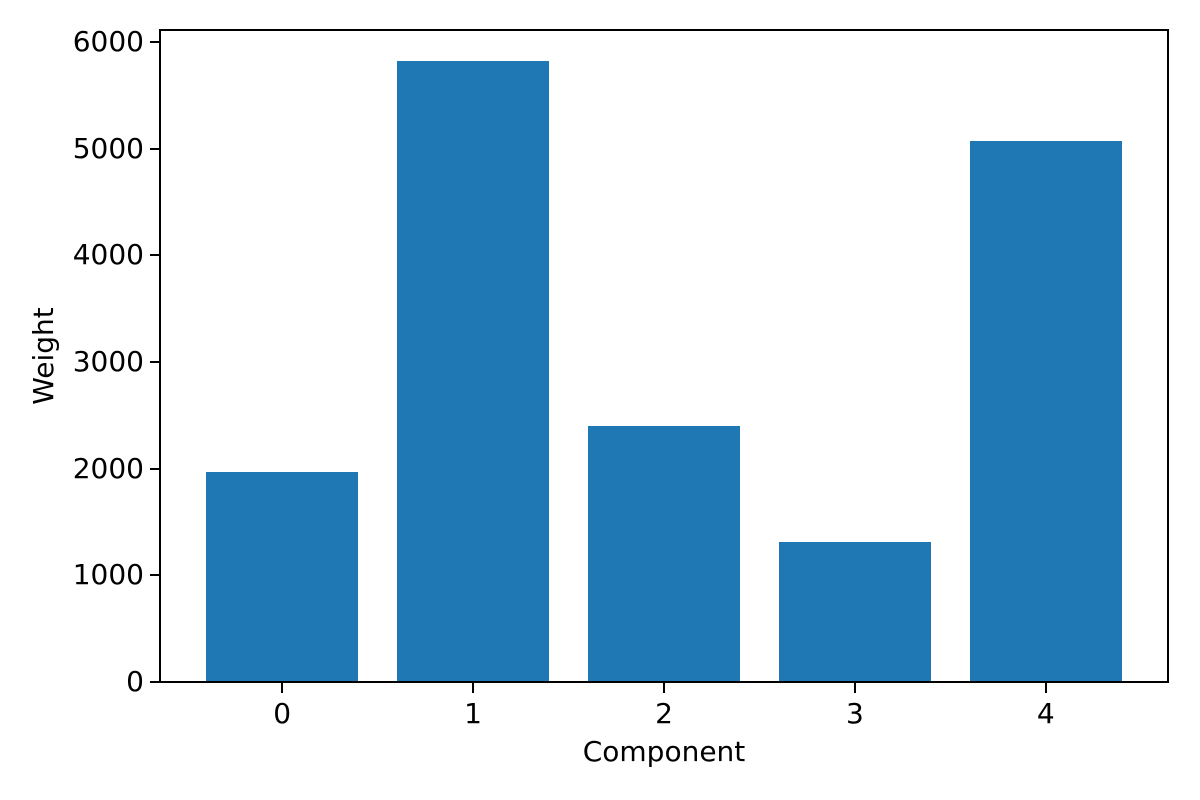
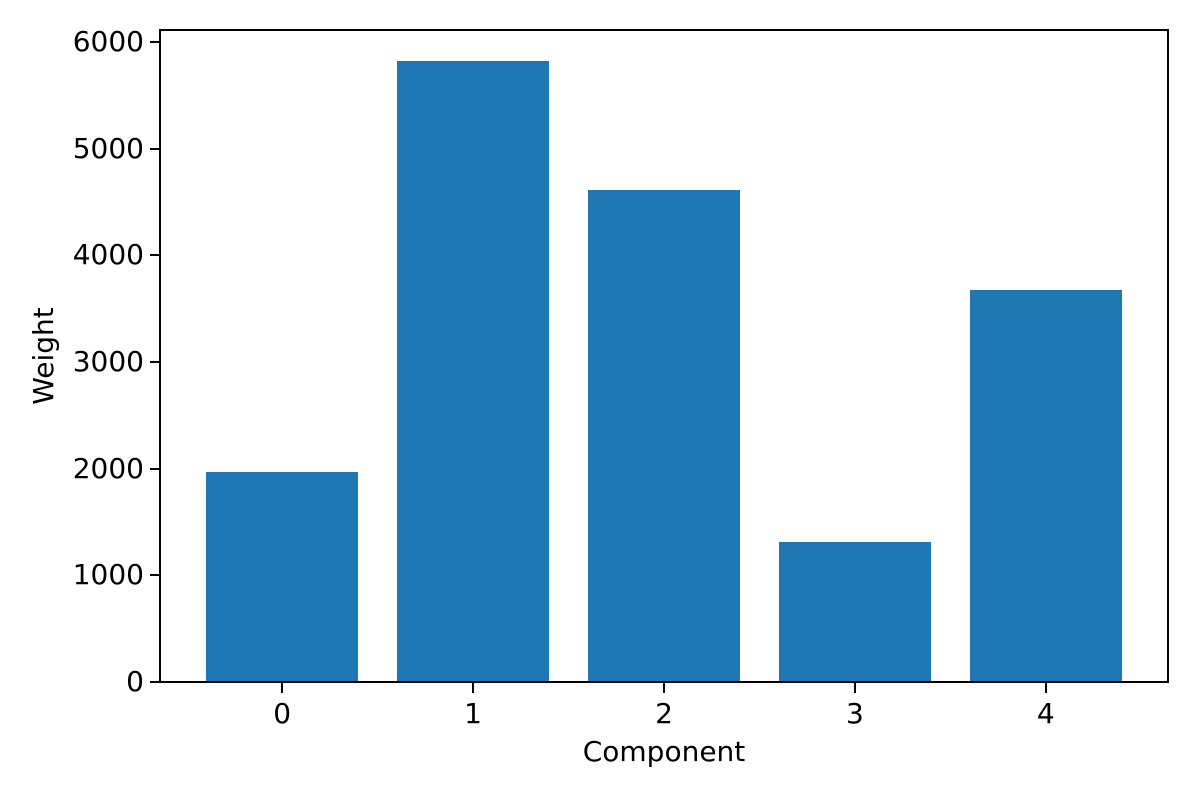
2: 2400 -> 4610
4: 5070 -> 3670
